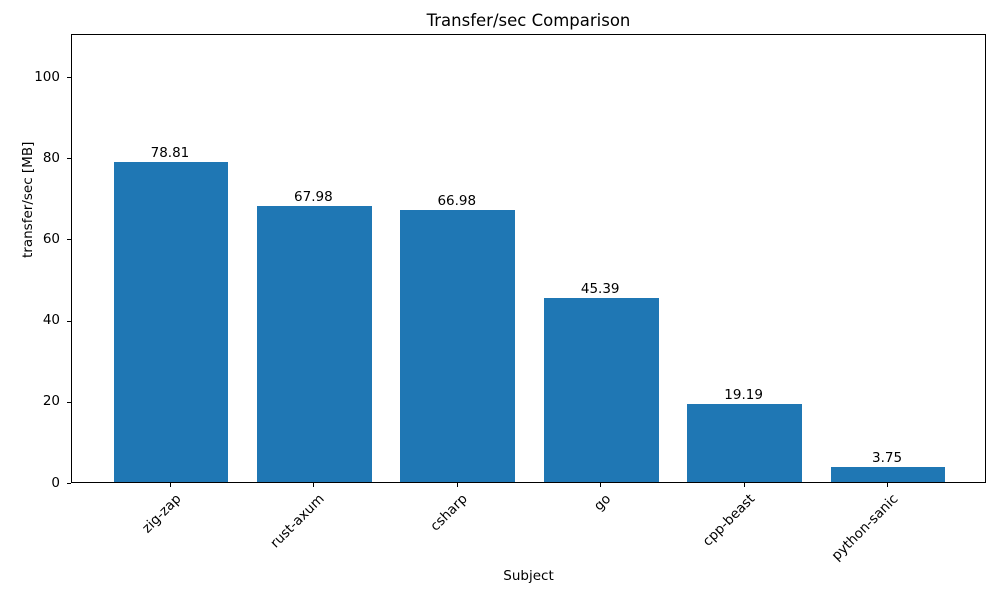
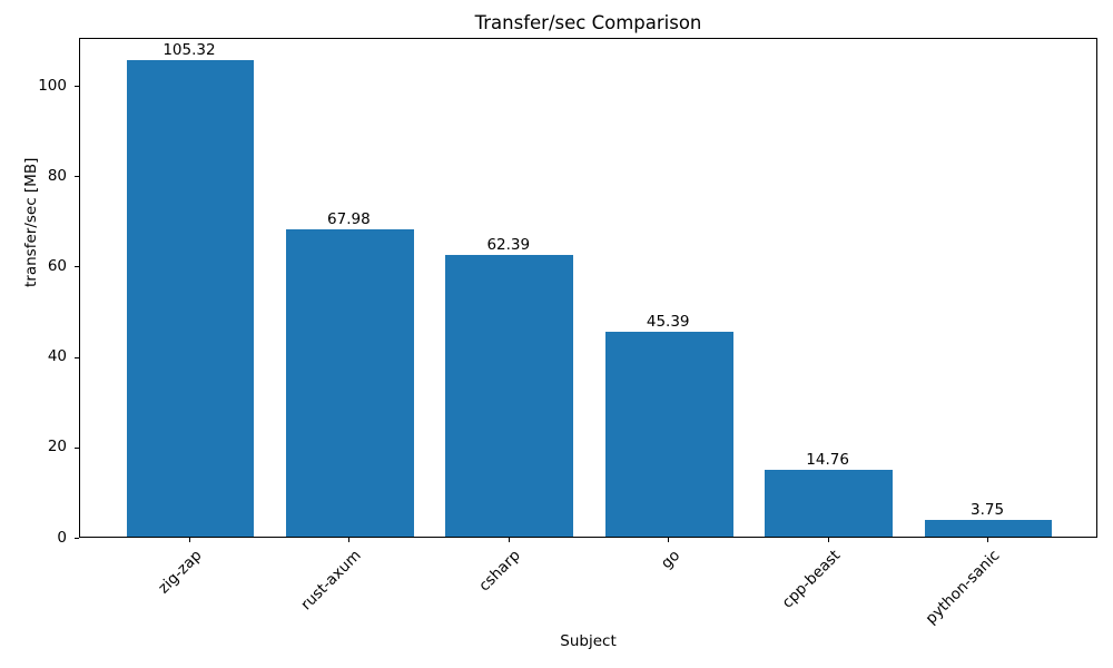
zig-zap: 78.81 -> 105.32
csharp: 66.98 -> 62.39
cpp-beast: 19.19 -> 14.76
